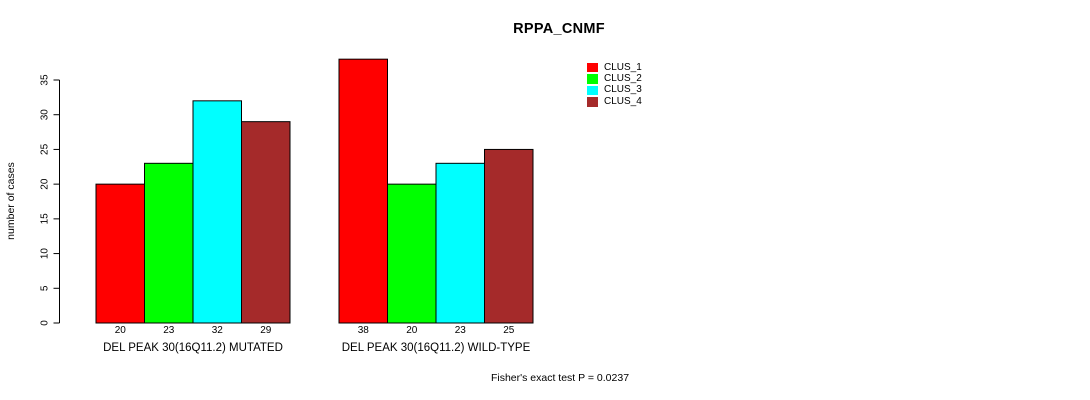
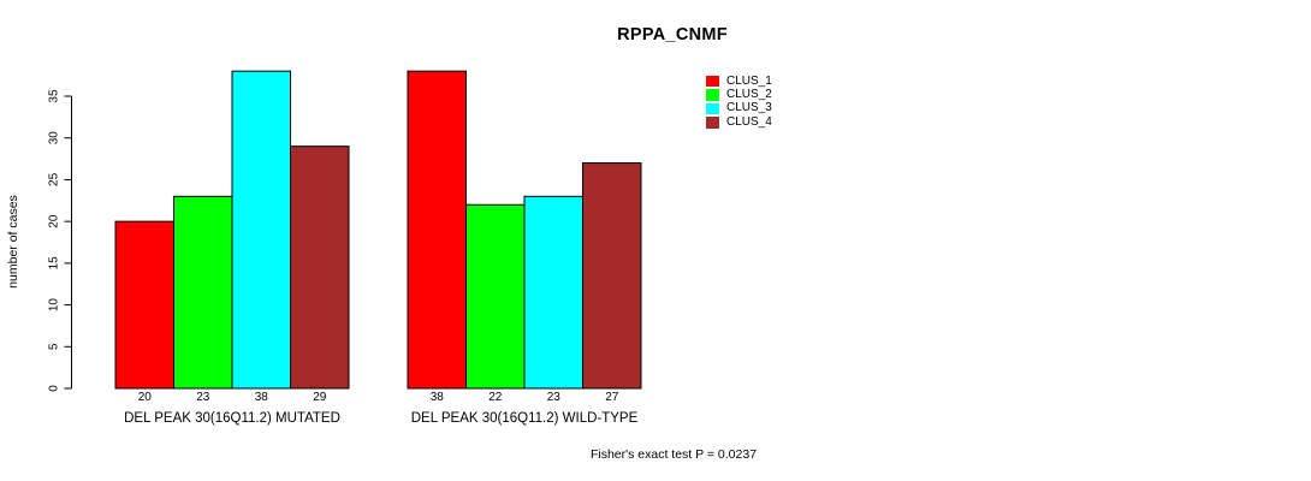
CLUS_3/DEL PEAK 30(16Q11.2) MUTATED: 32 -> 38
CLUS_2/DEL PEAK 30(16Q11.2) WILD-TYPE: 20 -> 22
CLUS_4/DEL PEAK 30(16Q11.2) WILD-TYPE: 25 -> 27
